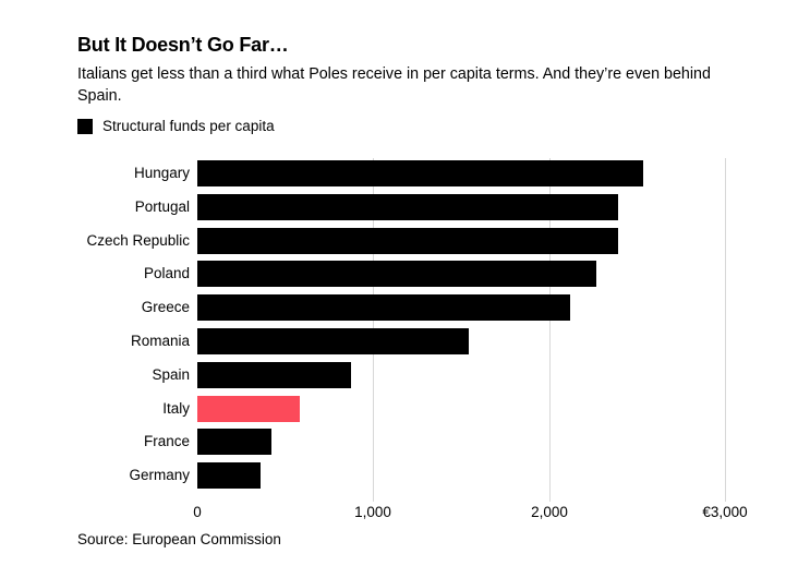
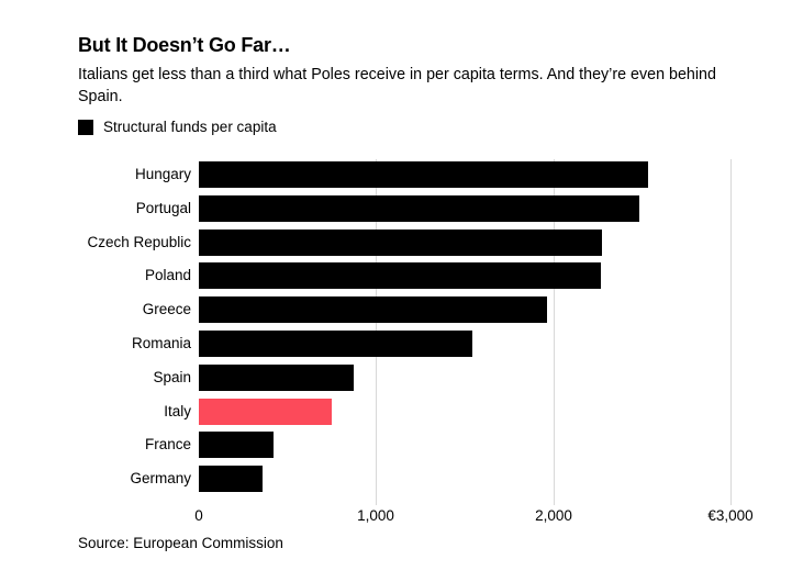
Portugal: €2390 -> €2490
Czech Republic: €2390 -> €2280
Greece: €2120 -> €1970
Italy: €580 -> €750
